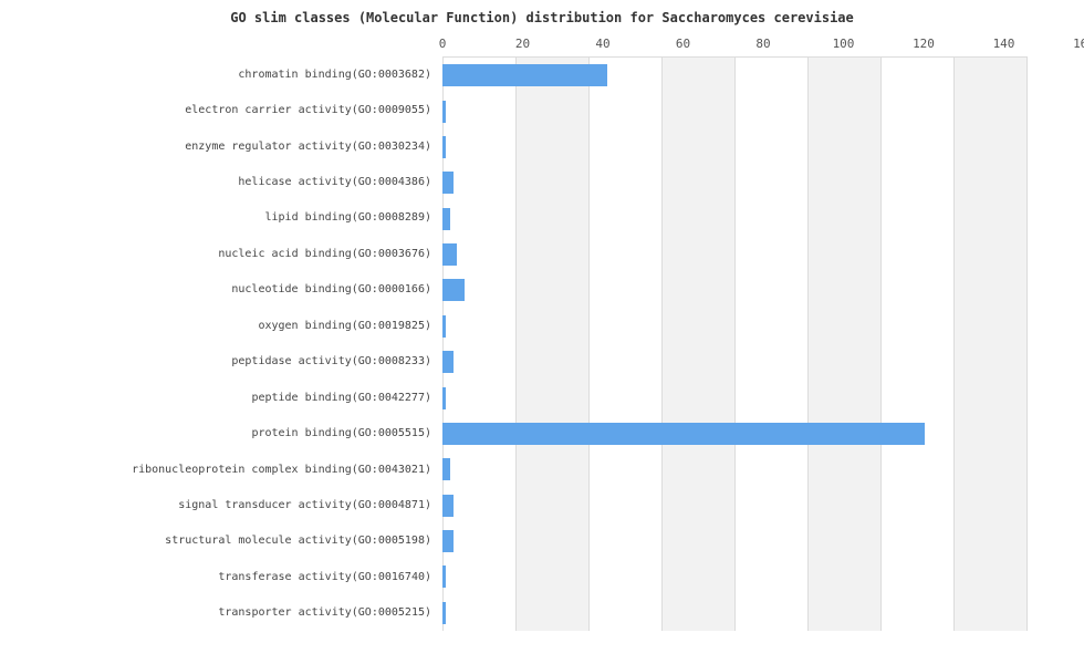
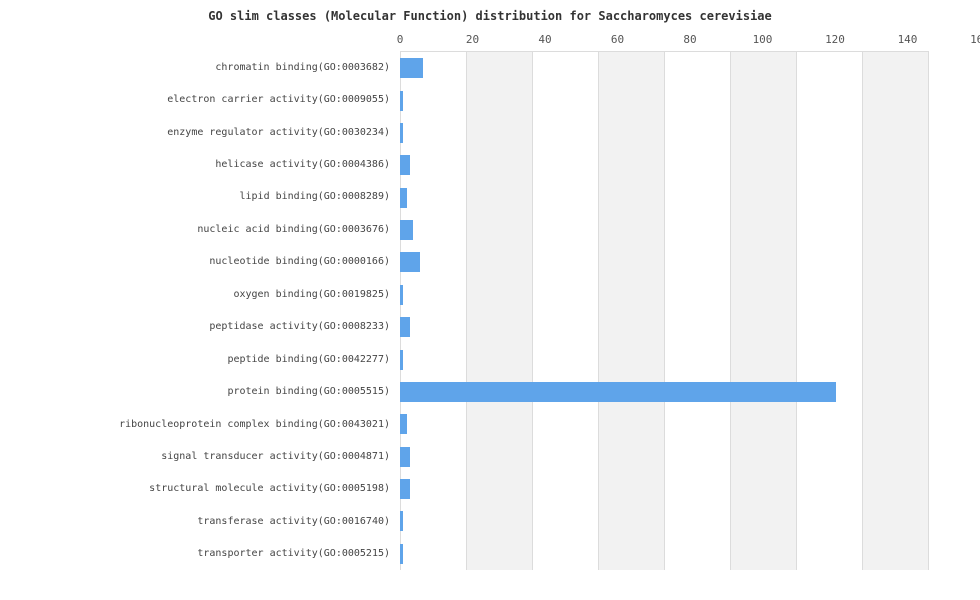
chromatin binding(GO:0003682): 45 -> 7
